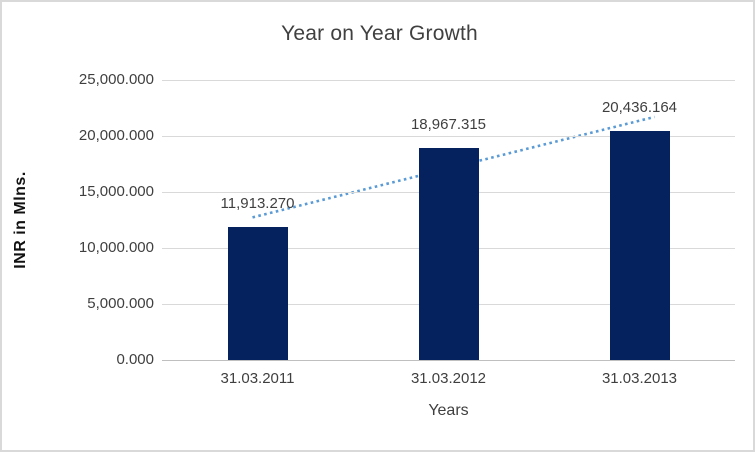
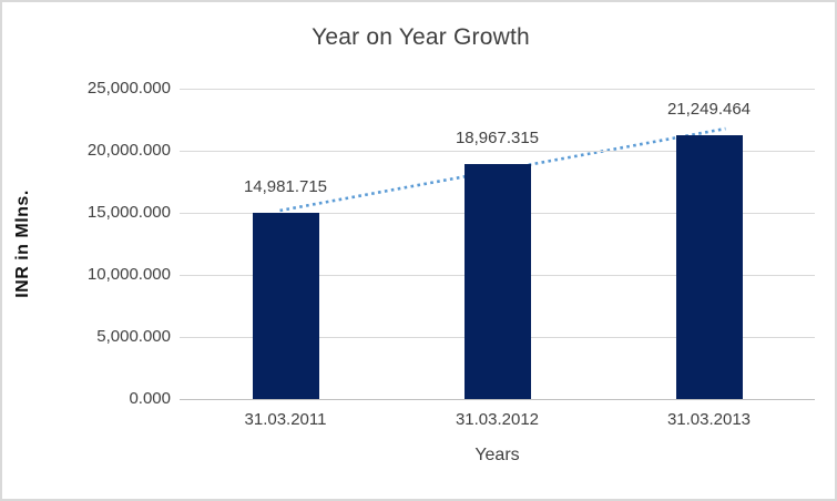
31.03.2011: 11,913.270 -> 14,981.715
31.03.2013: 20,436.164 -> 21,249.464
